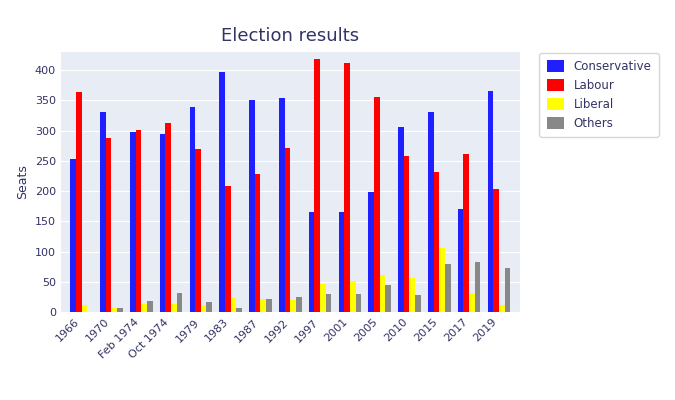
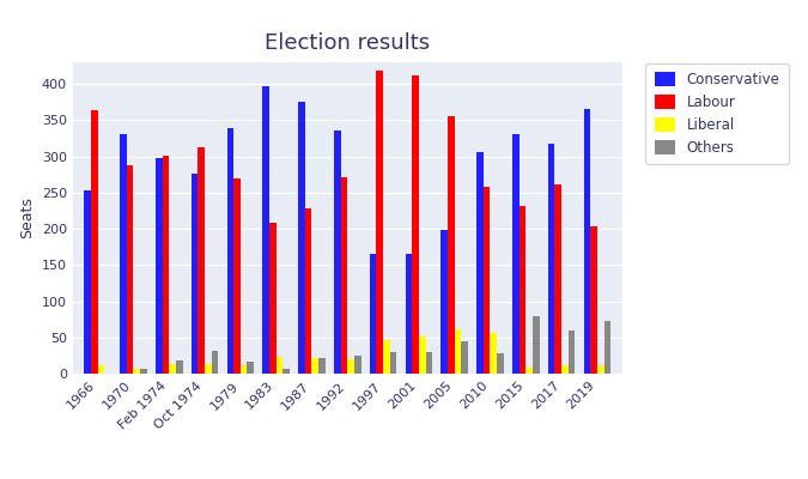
Conservative/Oct 1974: 294 -> 277
Conservative/1987: 350 -> 376
Conservative/1992: 354 -> 336
Liberal/2015: 106 -> 8
Conservative/2017: 170 -> 317
Liberal/2017: 32 -> 12
Others/2017: 82 -> 59
